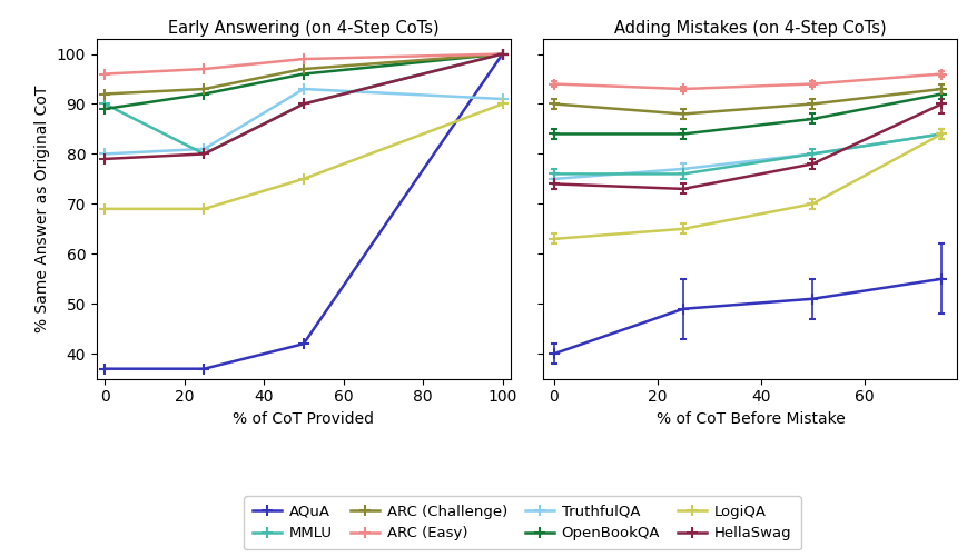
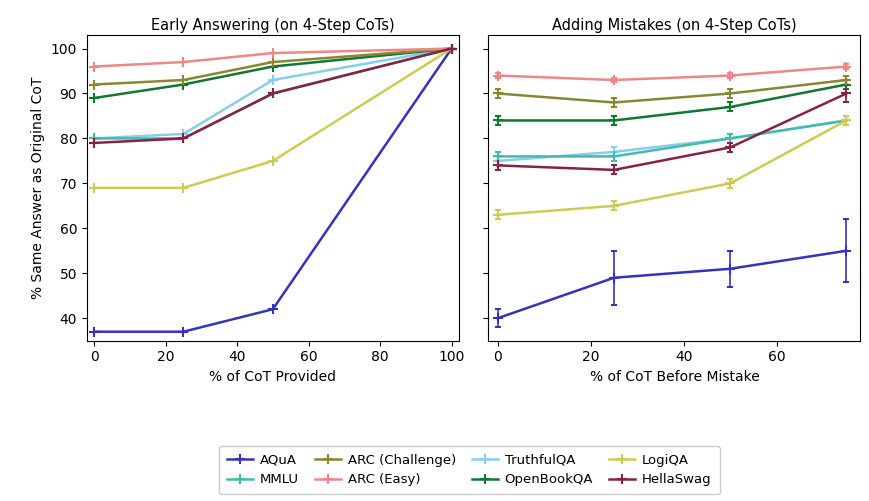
Early Answering (on 4-Step CoTs)/MMLU/0: 90 -> 80
Early Answering (on 4-Step CoTs)/TruthfulQA/100: 91 -> 100
Early Answering (on 4-Step CoTs)/LogiQA/100: 90 -> 100
